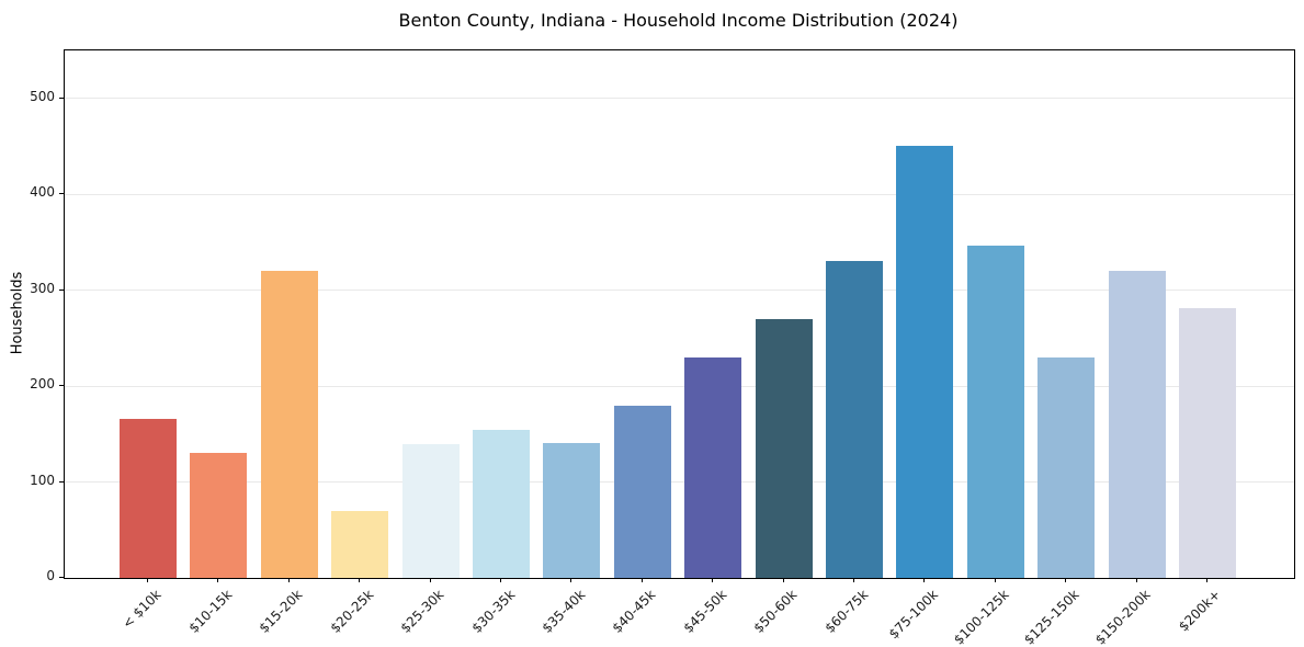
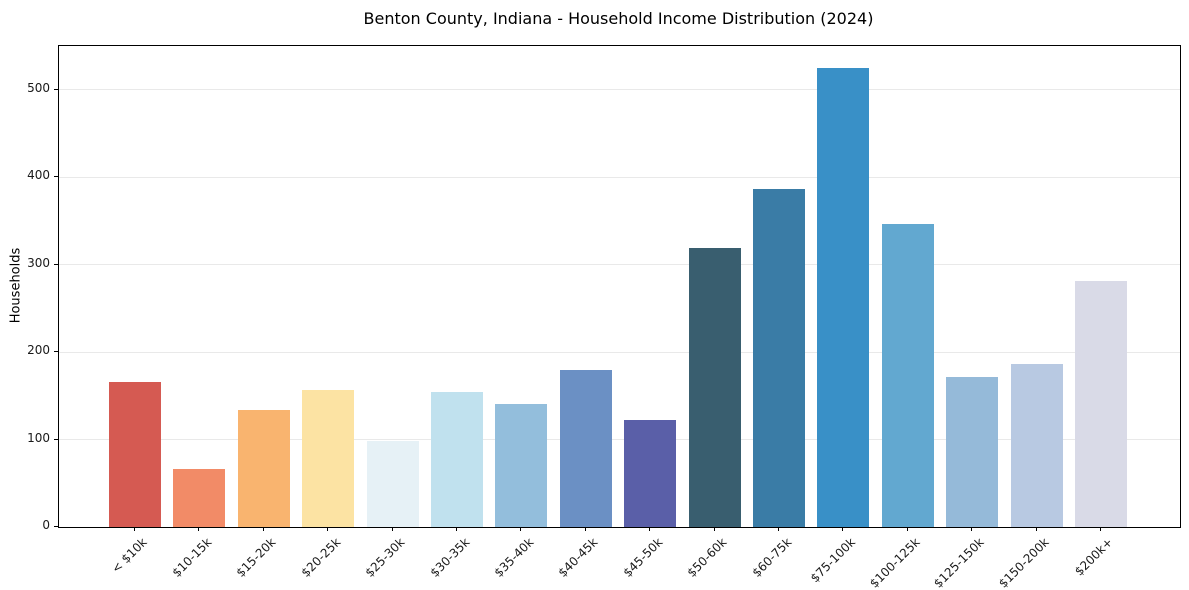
$10-15k: 130 -> 70
$15-20k: 320 -> 130
$20-25k: 70 -> 160
$25-30k: 140 -> 100
$45-50k: 230 -> 120
$50-60k: 270 -> 320
$60-75k: 330 -> 390
$75-100k: 450 -> 520
$125-150k: 230 -> 170
$150-200k: 320 -> 190
